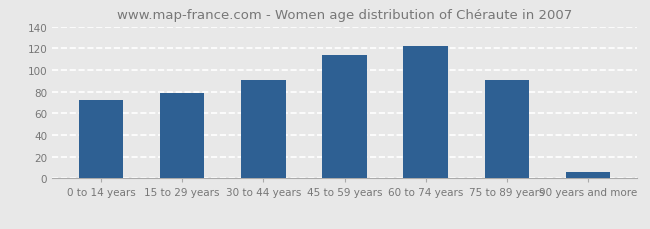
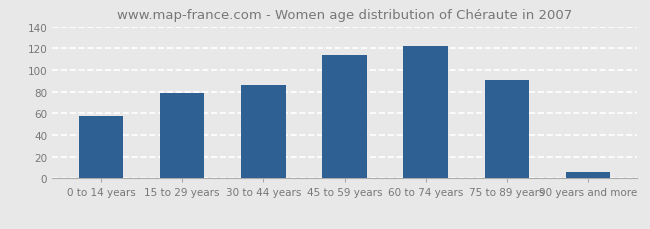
0 to 14 years: 72 -> 58
30 to 44 years: 91 -> 86
